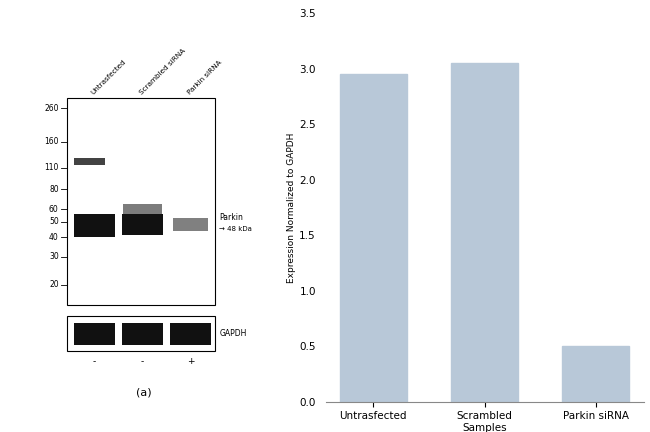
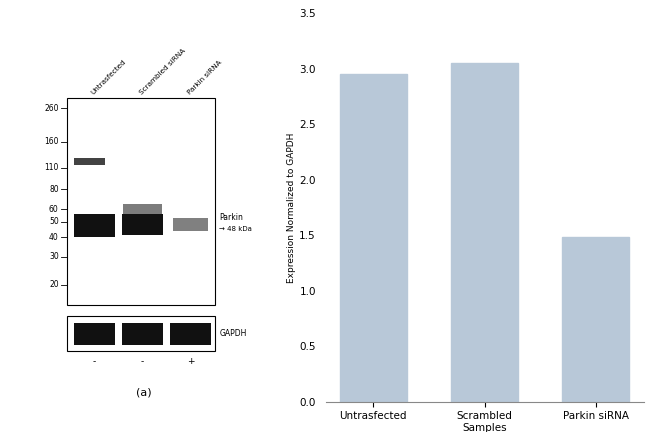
Parkin siRNA: 0.50 -> 1.48
